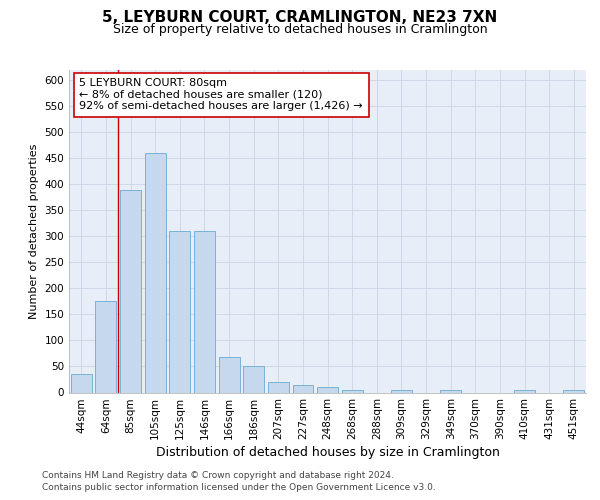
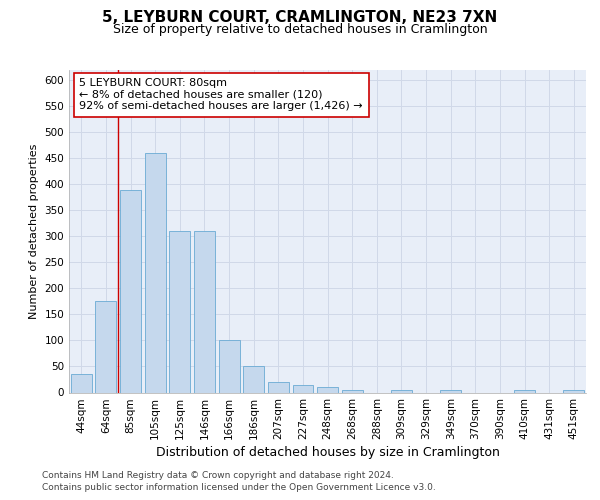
166sqm: 68 -> 100
